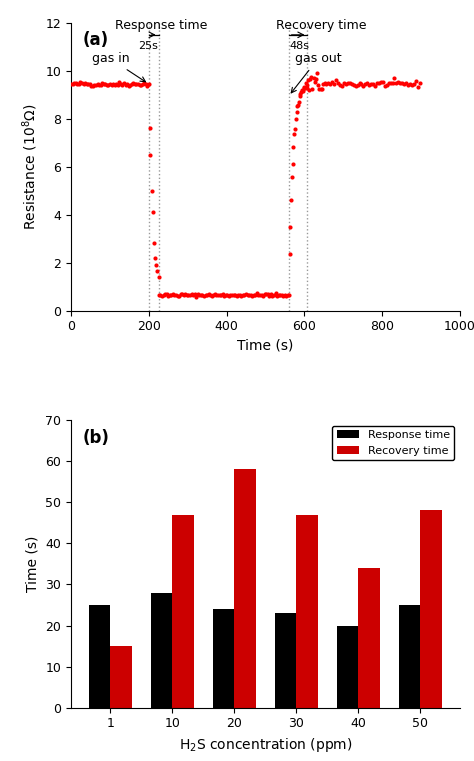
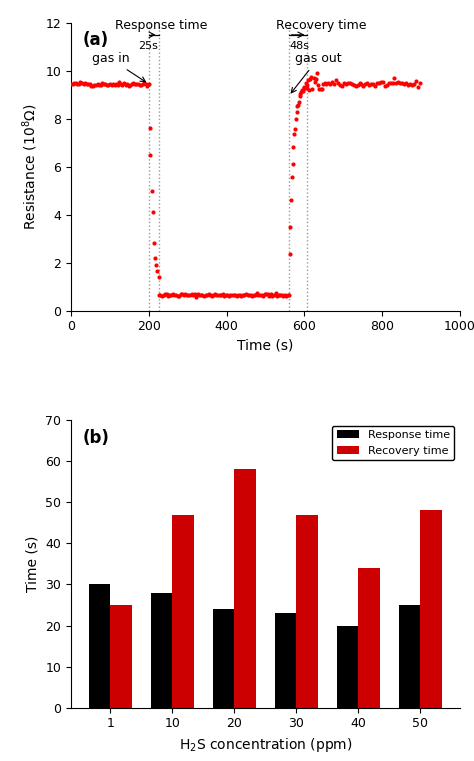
Response time/1: 25 -> 30
Recovery time/1: 15 -> 25
